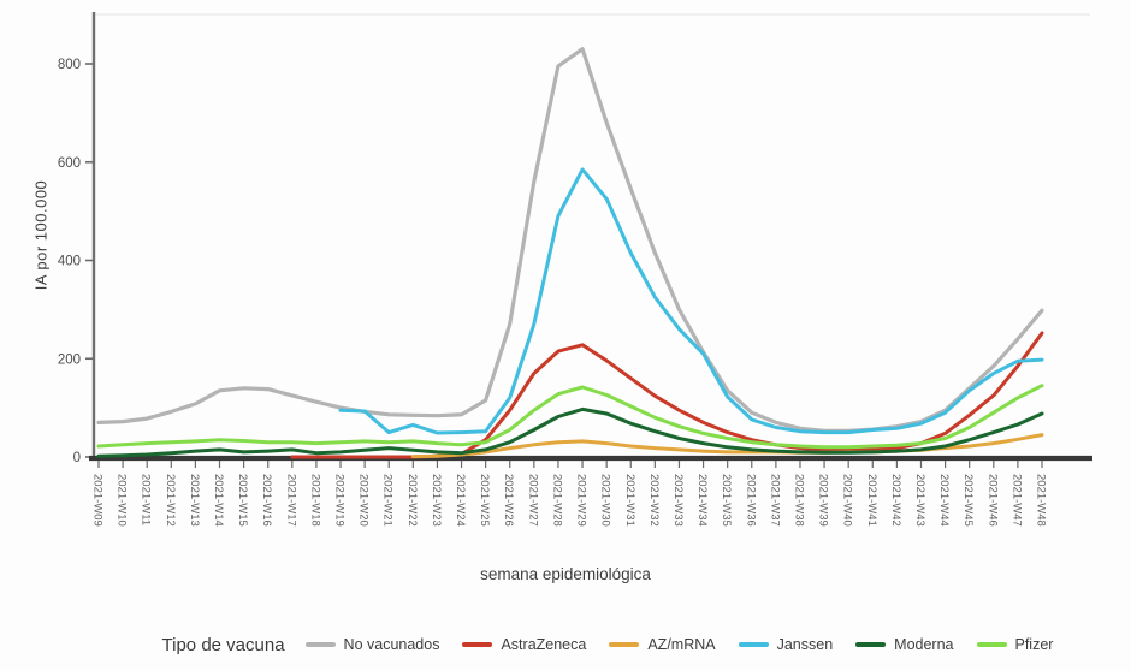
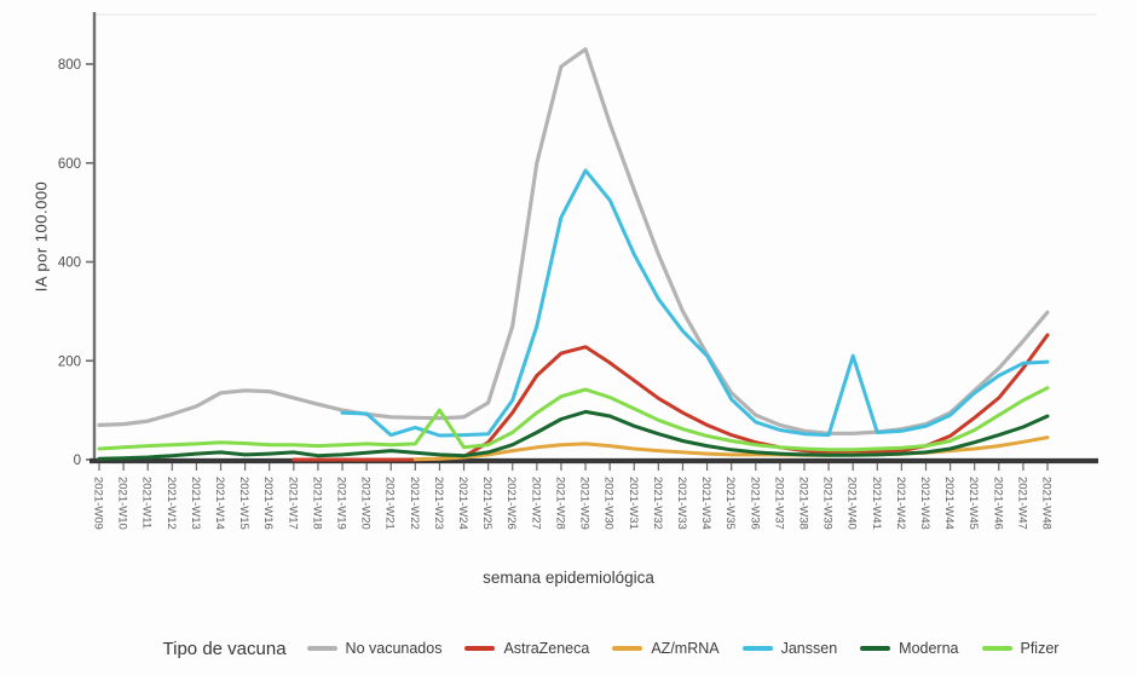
Pfizer/2021-W23: 30 -> 100
No vacunados/2021-W27: 560 -> 600
Janssen/2021-W40: 50 -> 210
